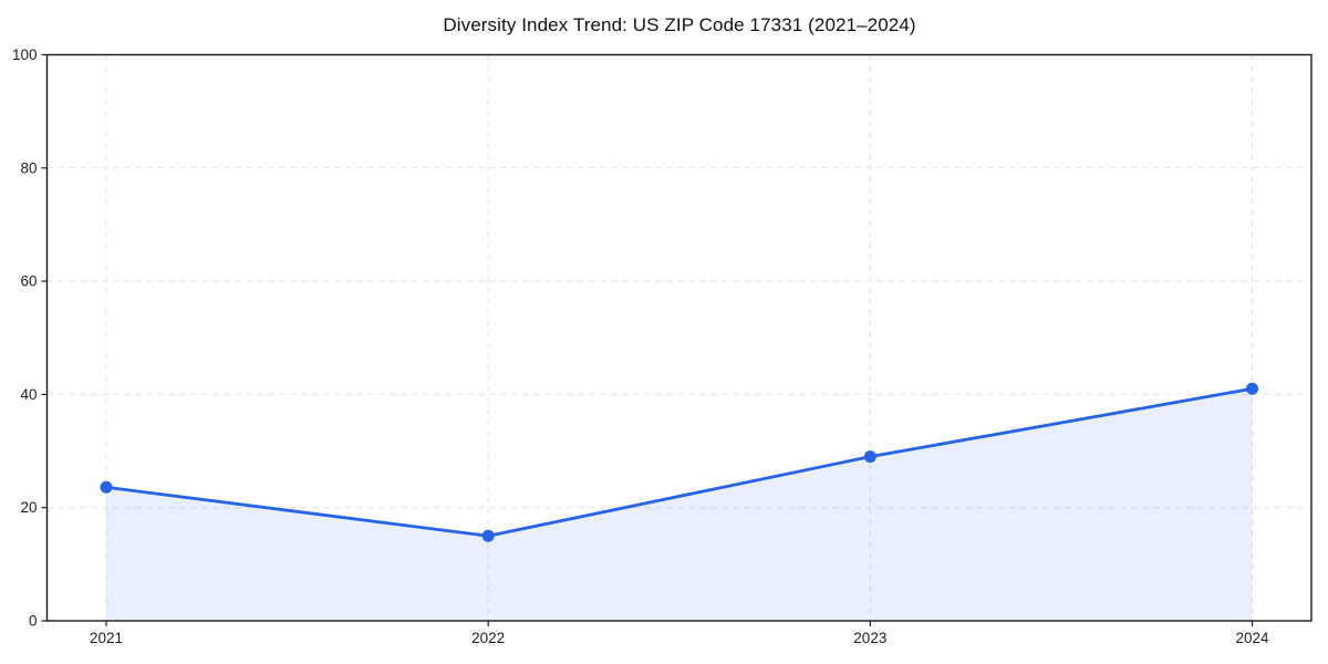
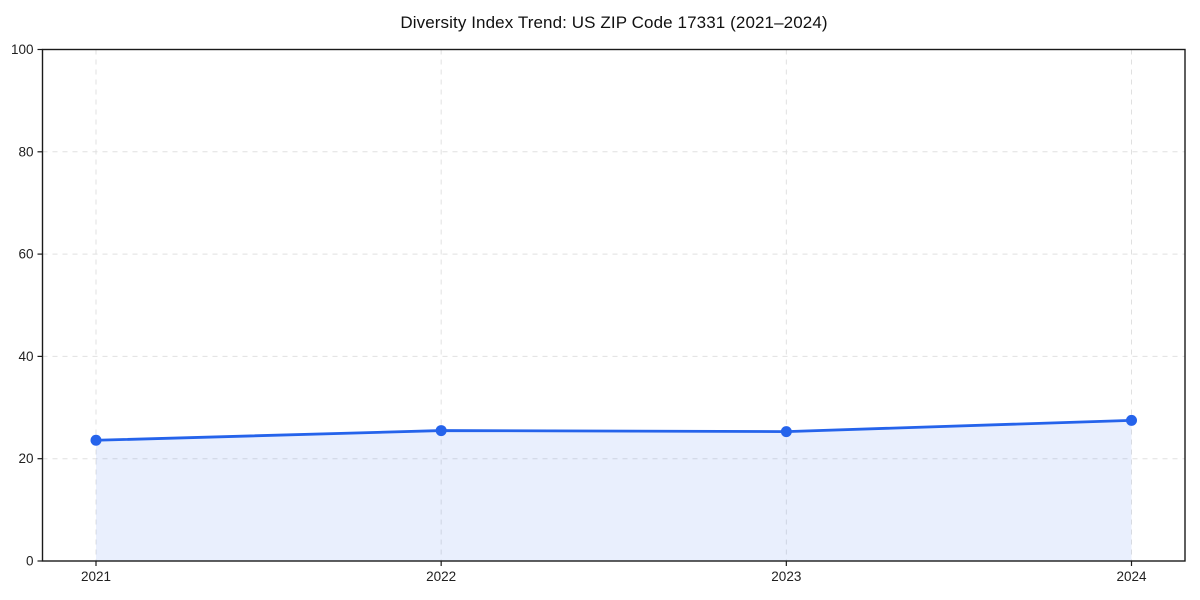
2022: 15 -> 26
2023: 29 -> 25
2024: 41 -> 28
